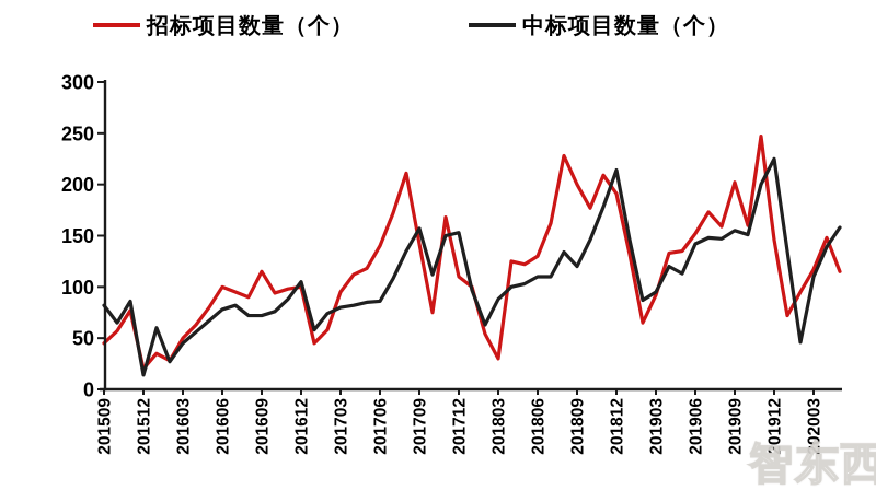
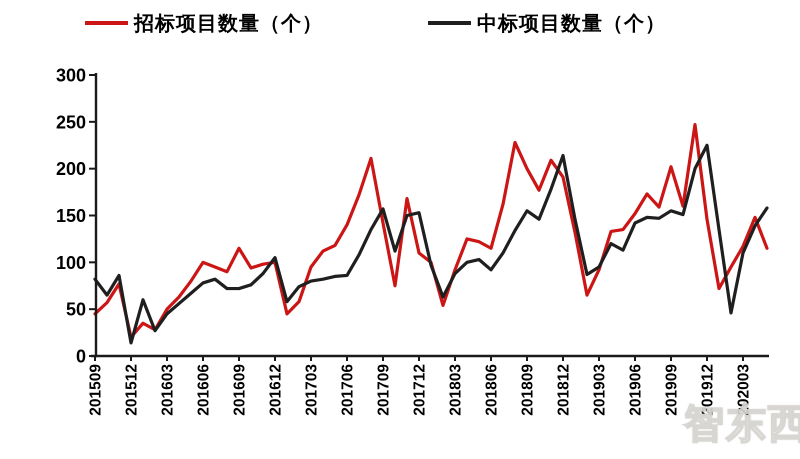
招标项目数量（个）/201803: 30 -> 90
招标项目数量（个）/201806: 130 -> 120
中标项目数量（个）/201806: 110 -> 90
中标项目数量（个）/201809: 120 -> 160
